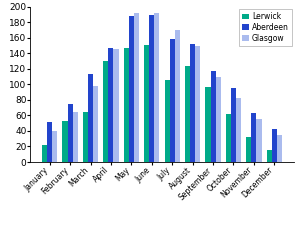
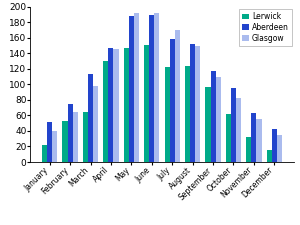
Lerwick/July: 106 -> 123
